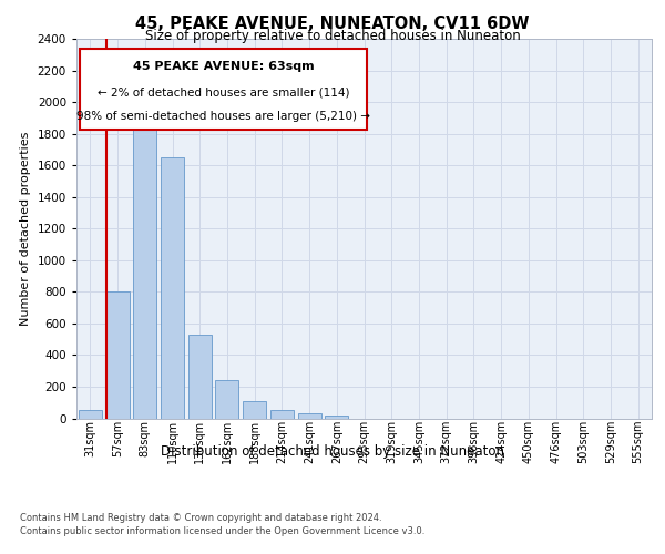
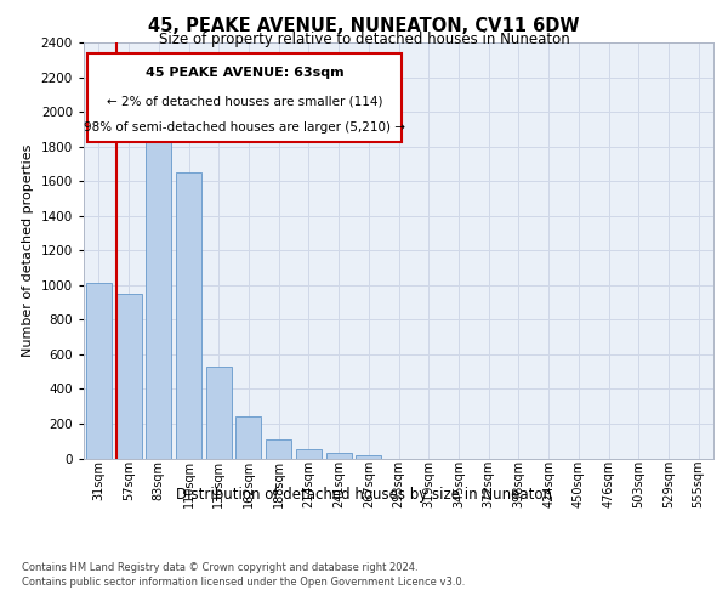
31sqm: 60 -> 1010
57sqm: 800 -> 950
